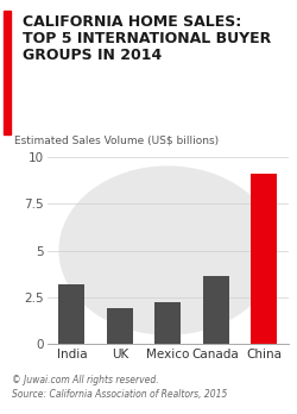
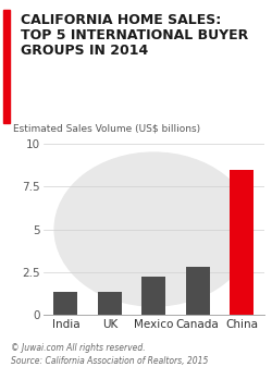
India: 3.2 -> 1.3
UK: 1.9 -> 1.3
Canada: 3.6 -> 2.8
China: 9.1 -> 8.5
